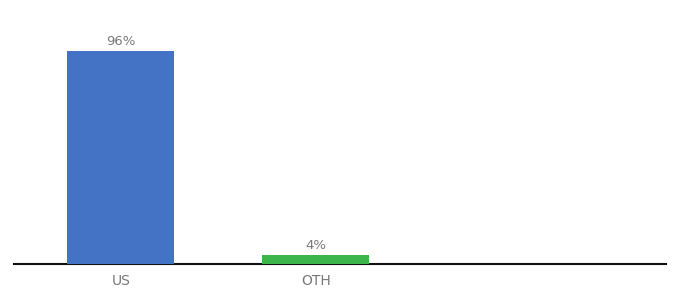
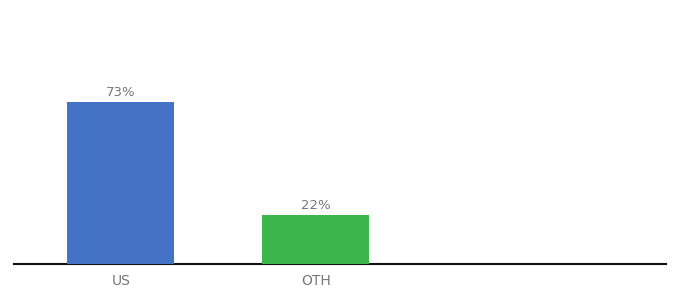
US: 96% -> 73%
OTH: 4% -> 22%
